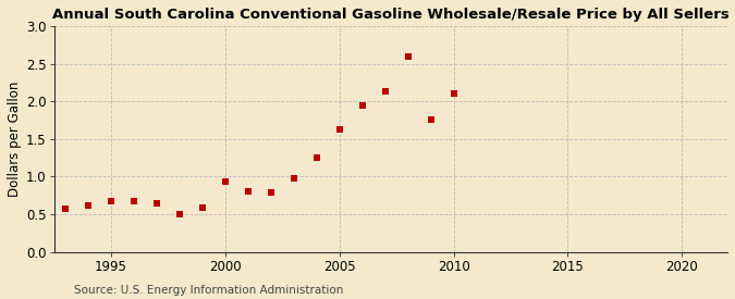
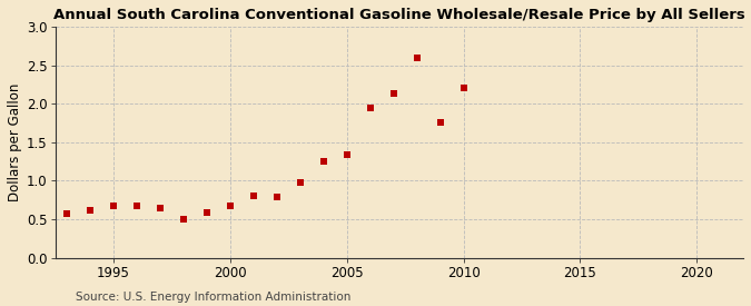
2000: 0.93 -> 0.68
2005: 1.63 -> 1.34
2010: 2.10 -> 2.20
